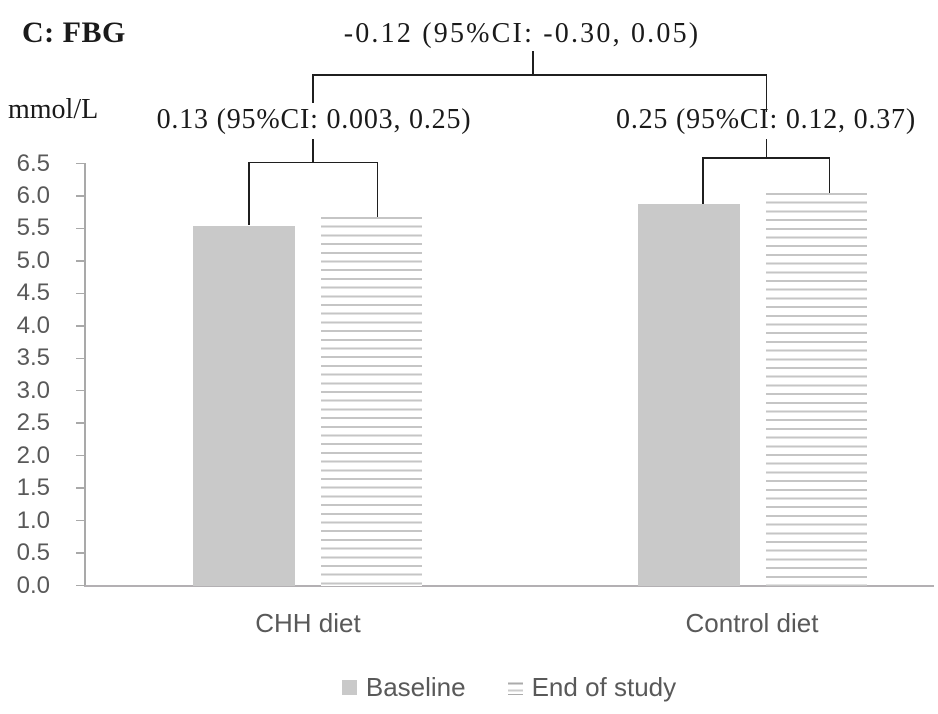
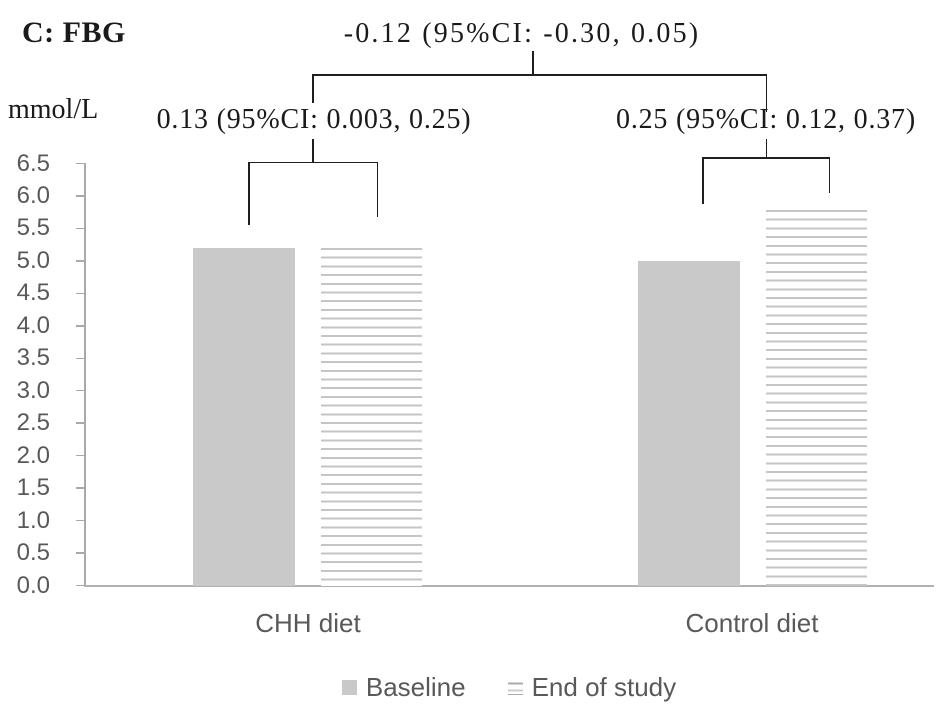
Baseline/CHH diet: 5.5 -> 5.2
End of study/CHH diet: 5.7 -> 5.2
Baseline/Control diet: 5.9 -> 5.0
End of study/Control diet: 6.0 -> 5.8
